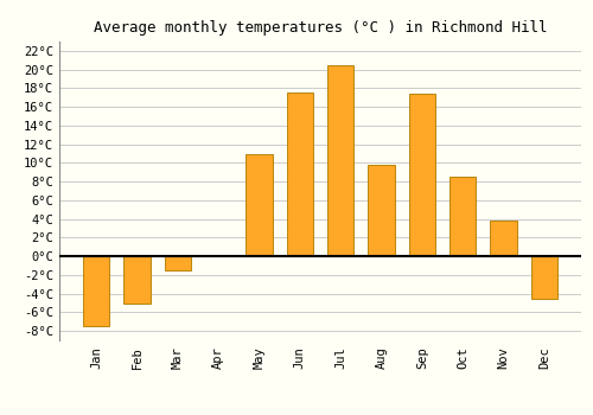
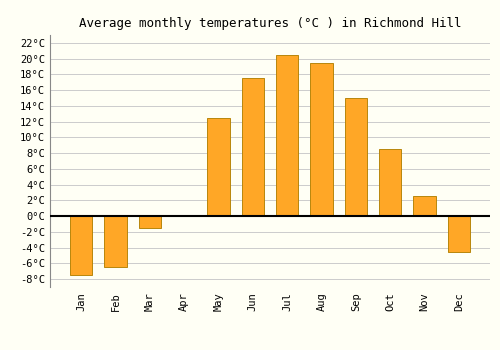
Feb: -5.0°C -> -6.5°C
May: 11.0°C -> 12.5°C
Aug: 9.8°C -> 19.5°C
Sep: 17.4°C -> 15.0°C
Nov: 3.8°C -> 2.5°C
